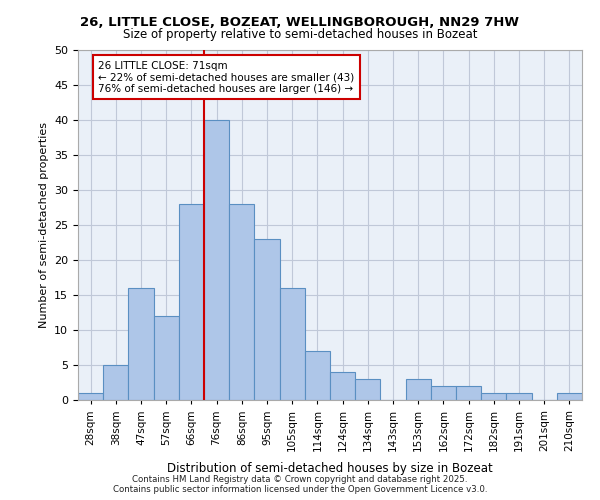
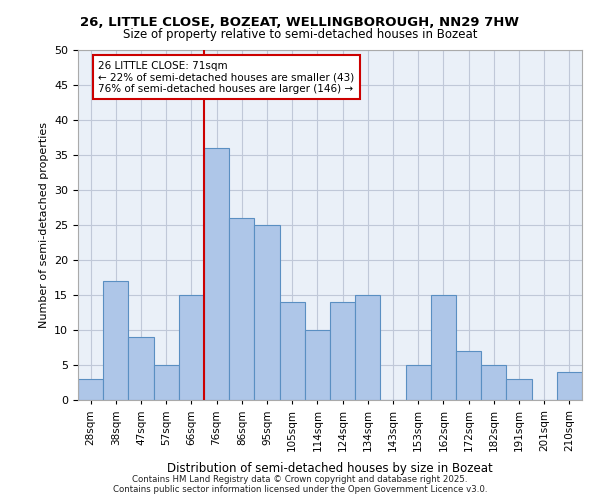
28sqm: 1 -> 3
38sqm: 5 -> 17
47sqm: 16 -> 9
57sqm: 12 -> 5
66sqm: 28 -> 15
76sqm: 40 -> 36
86sqm: 28 -> 26
95sqm: 23 -> 25
105sqm: 16 -> 14
114sqm: 7 -> 10
124sqm: 4 -> 14
134sqm: 3 -> 15
153sqm: 3 -> 5
162sqm: 2 -> 15
172sqm: 2 -> 7
182sqm: 1 -> 5
191sqm: 1 -> 3
210sqm: 1 -> 4
